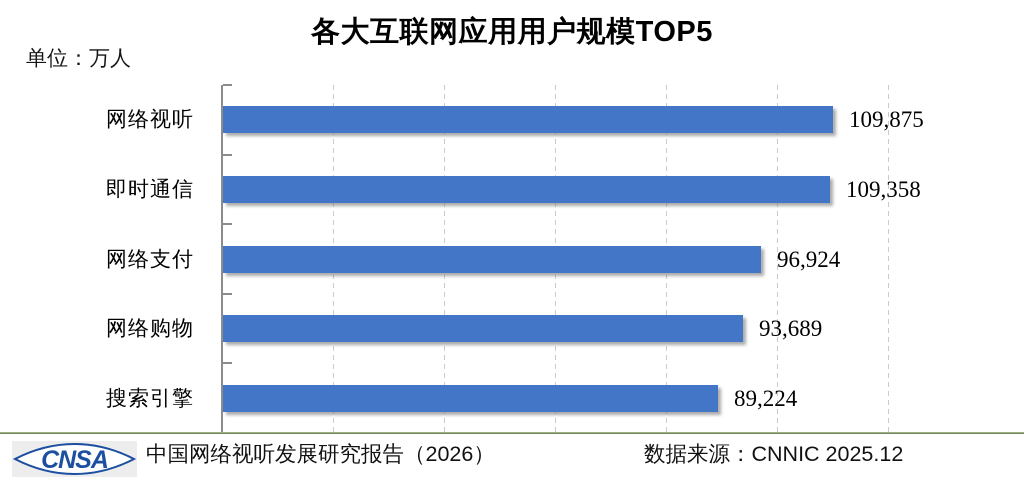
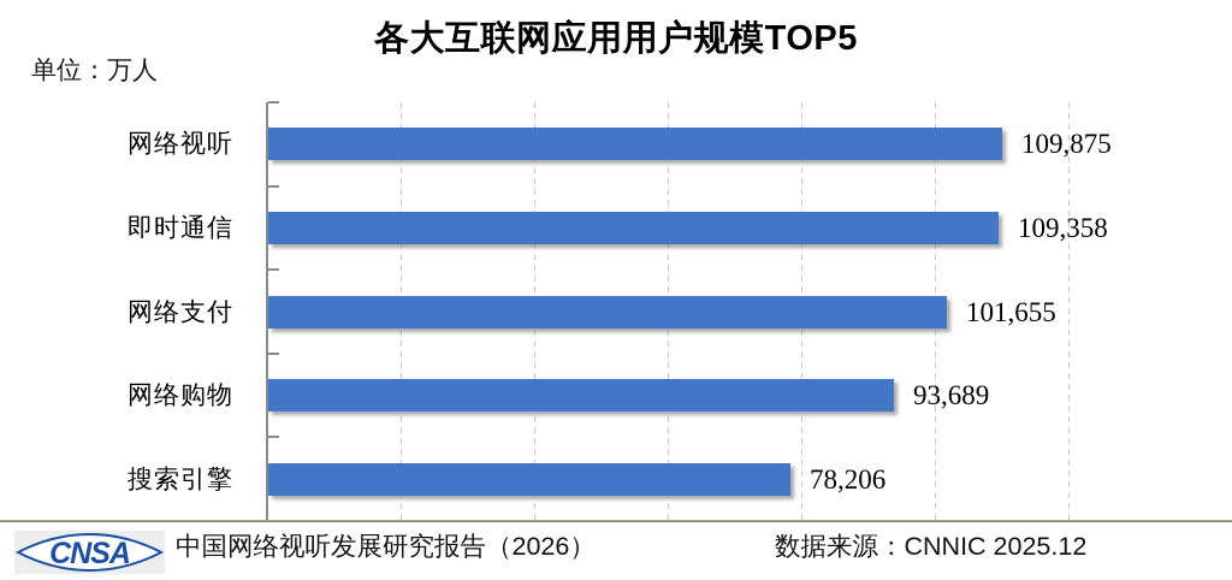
网络支付: 96,924 -> 101,655
搜索引擎: 89,224 -> 78,206
